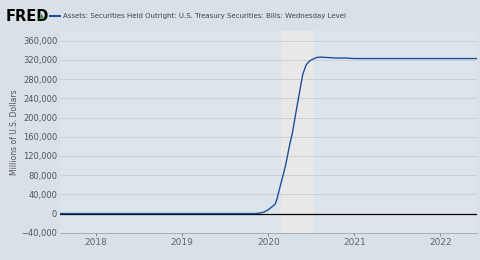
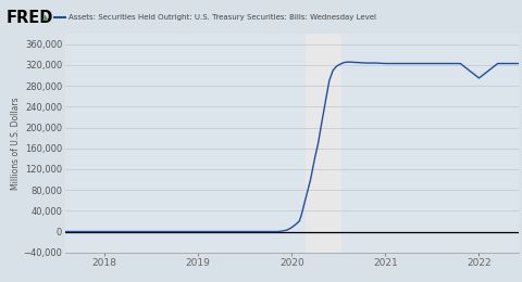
2022: 323,000 -> 295,000
